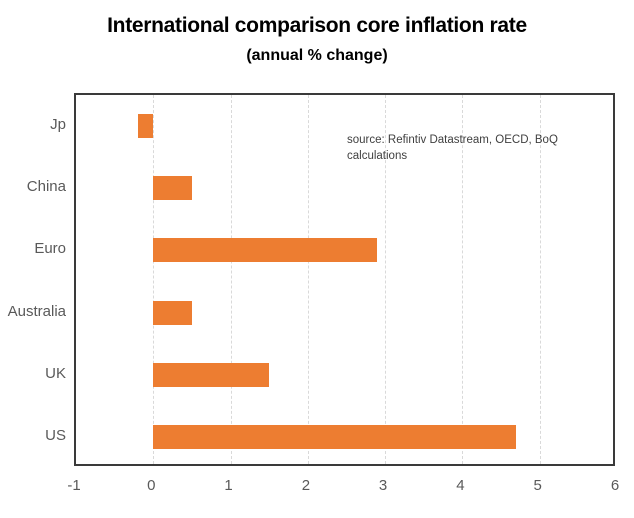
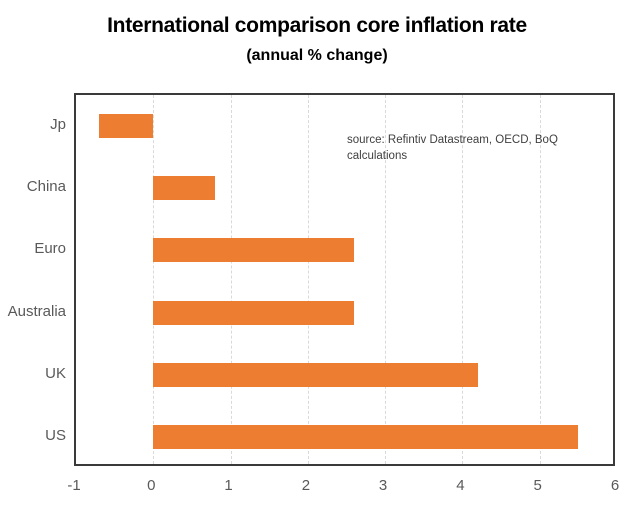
Jp: -0.2 -> -0.7
China: 0.5 -> 0.8
Euro: 2.9 -> 2.6
Australia: 0.5 -> 2.6
UK: 1.5 -> 4.2
US: 4.7 -> 5.5
